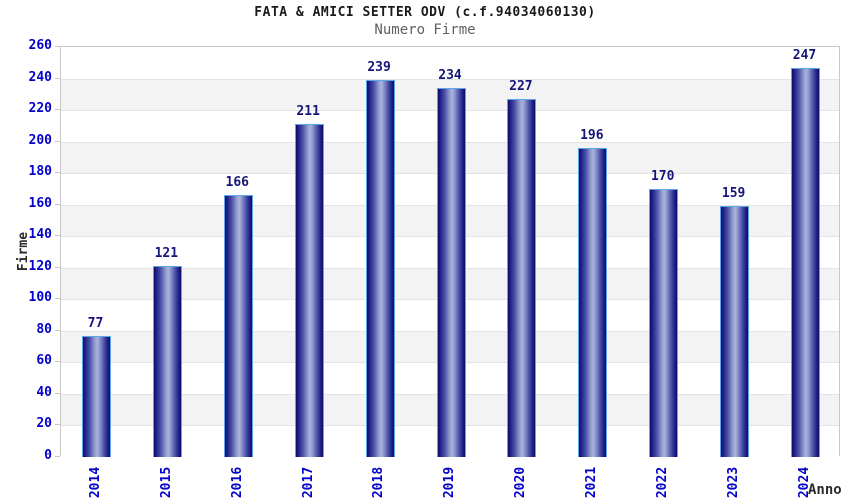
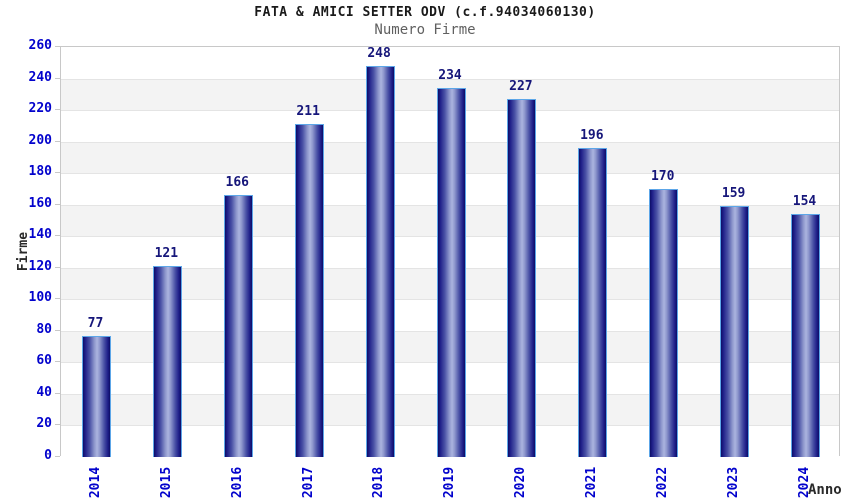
2018: 239 -> 248
2024: 247 -> 154
